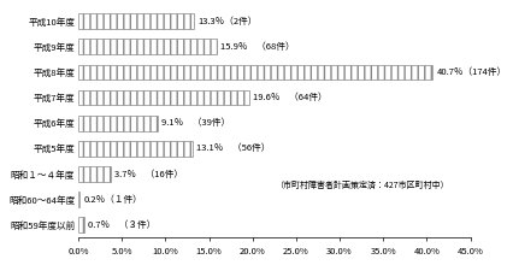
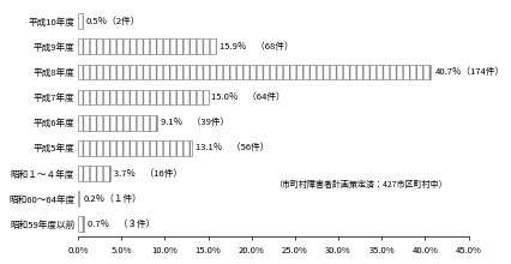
平成10年度: 13.3 -> 0.5
平成7年度: 19.6％ -> 15.0％
